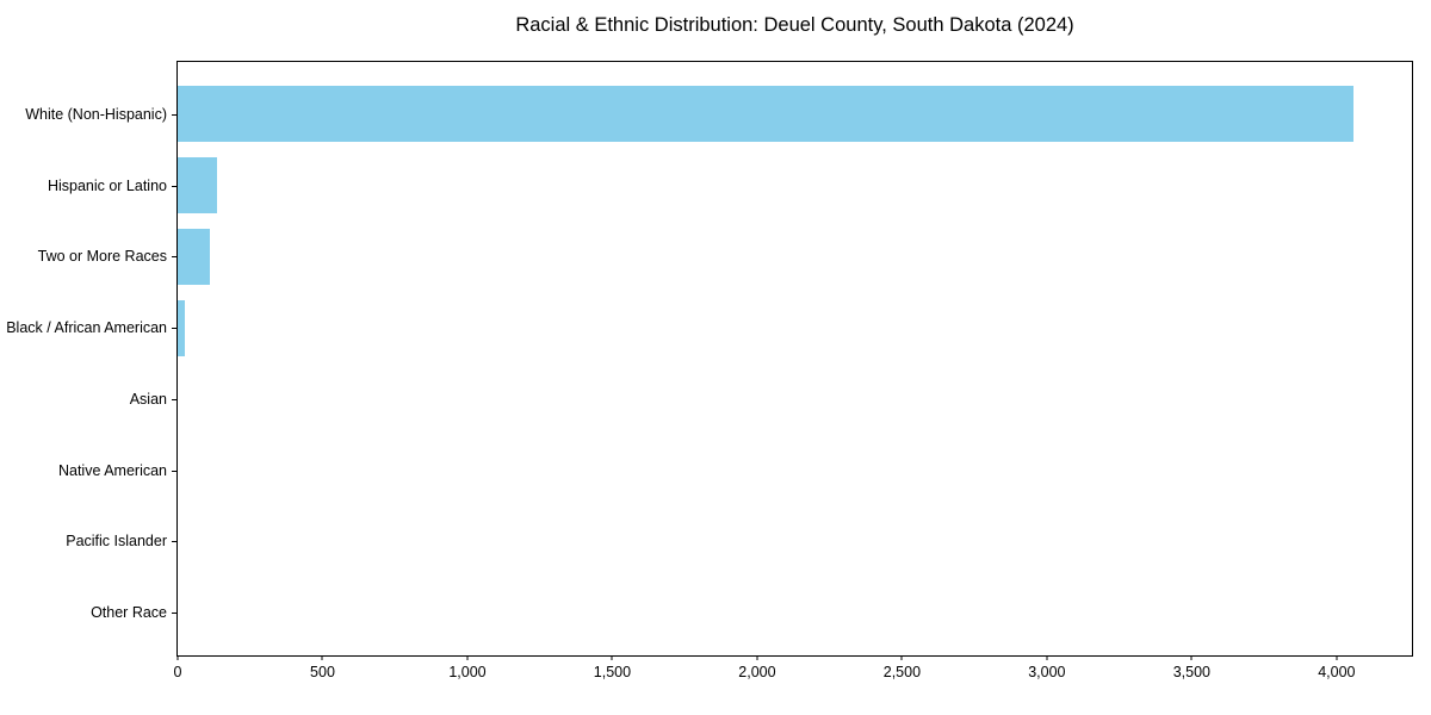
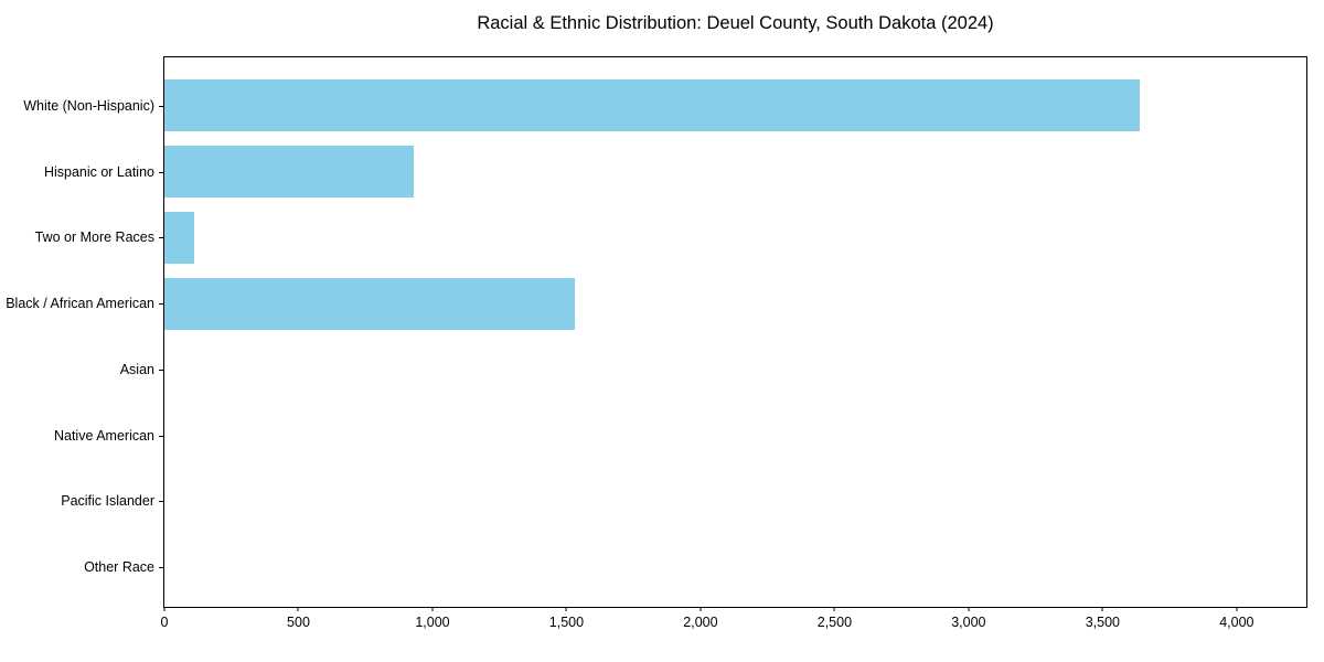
White (Non-Hispanic): 4060 -> 3640
Hispanic or Latino: 140 -> 930
Black / African American: 20 -> 1530
